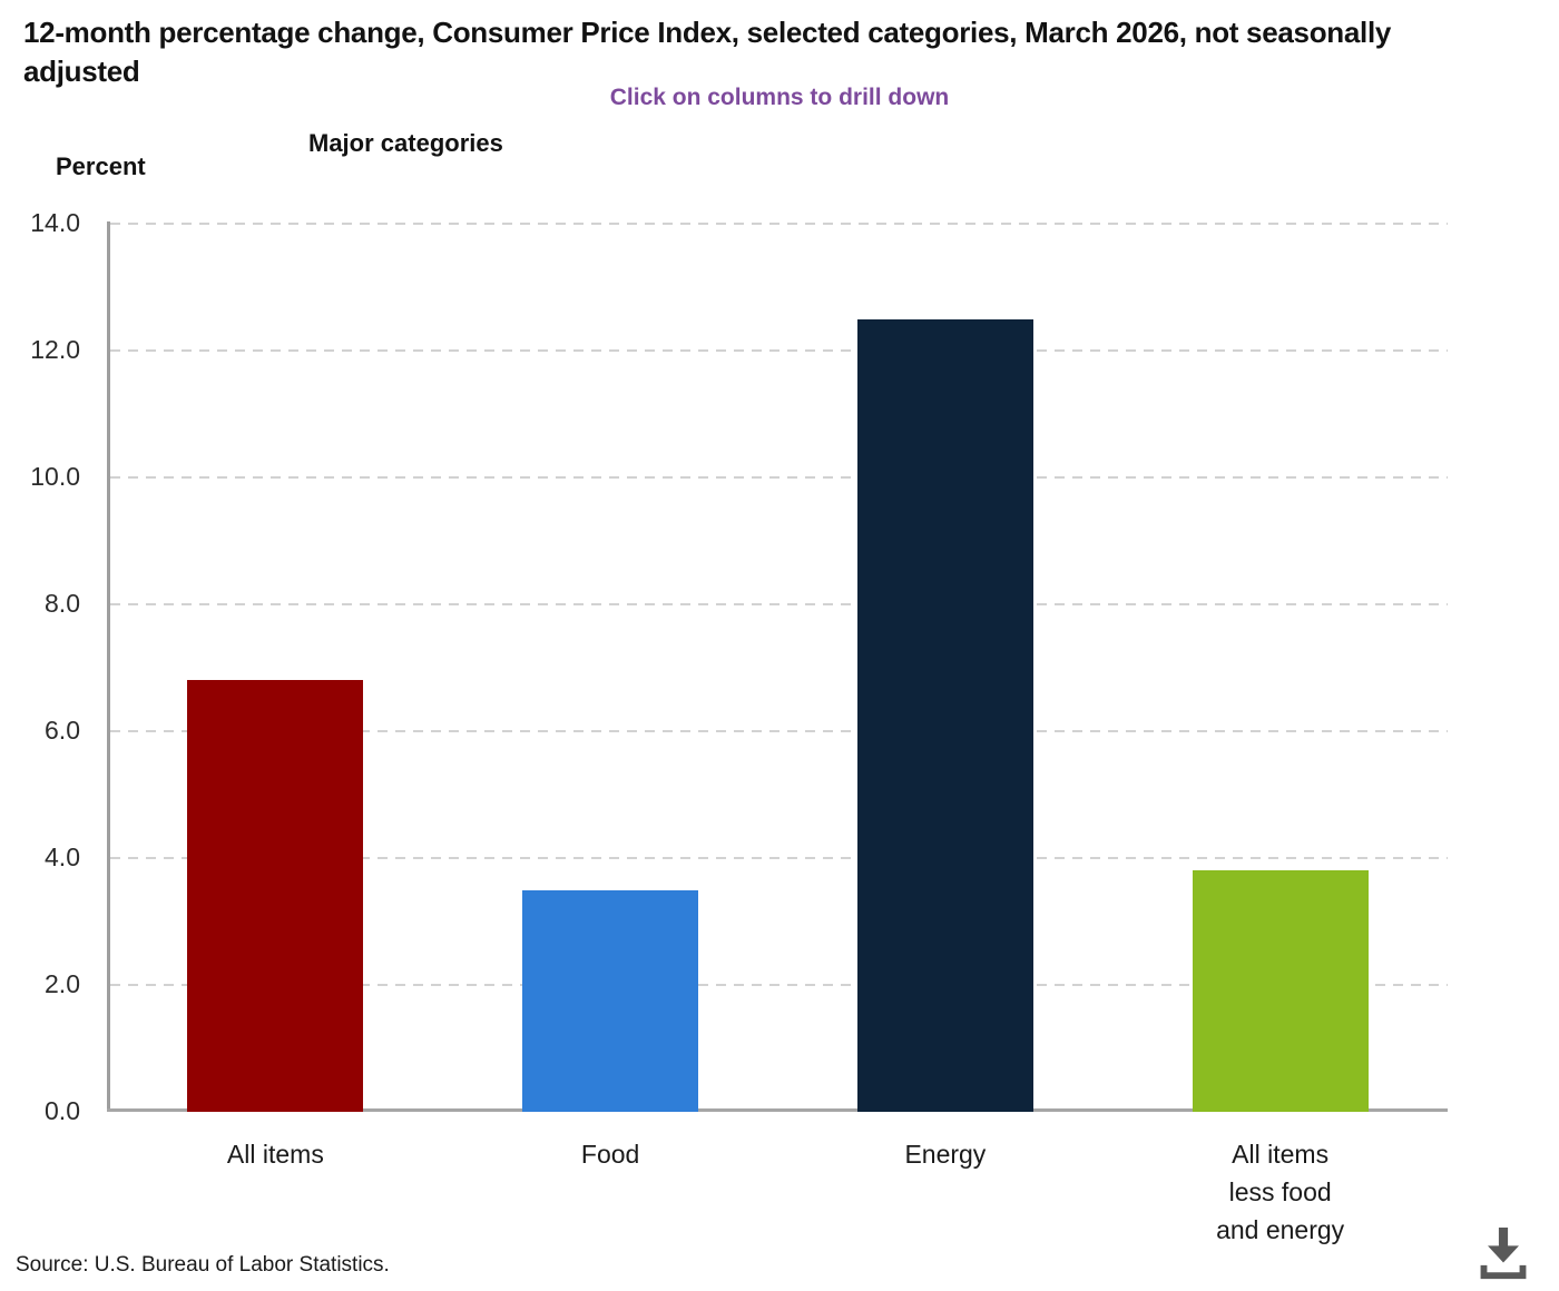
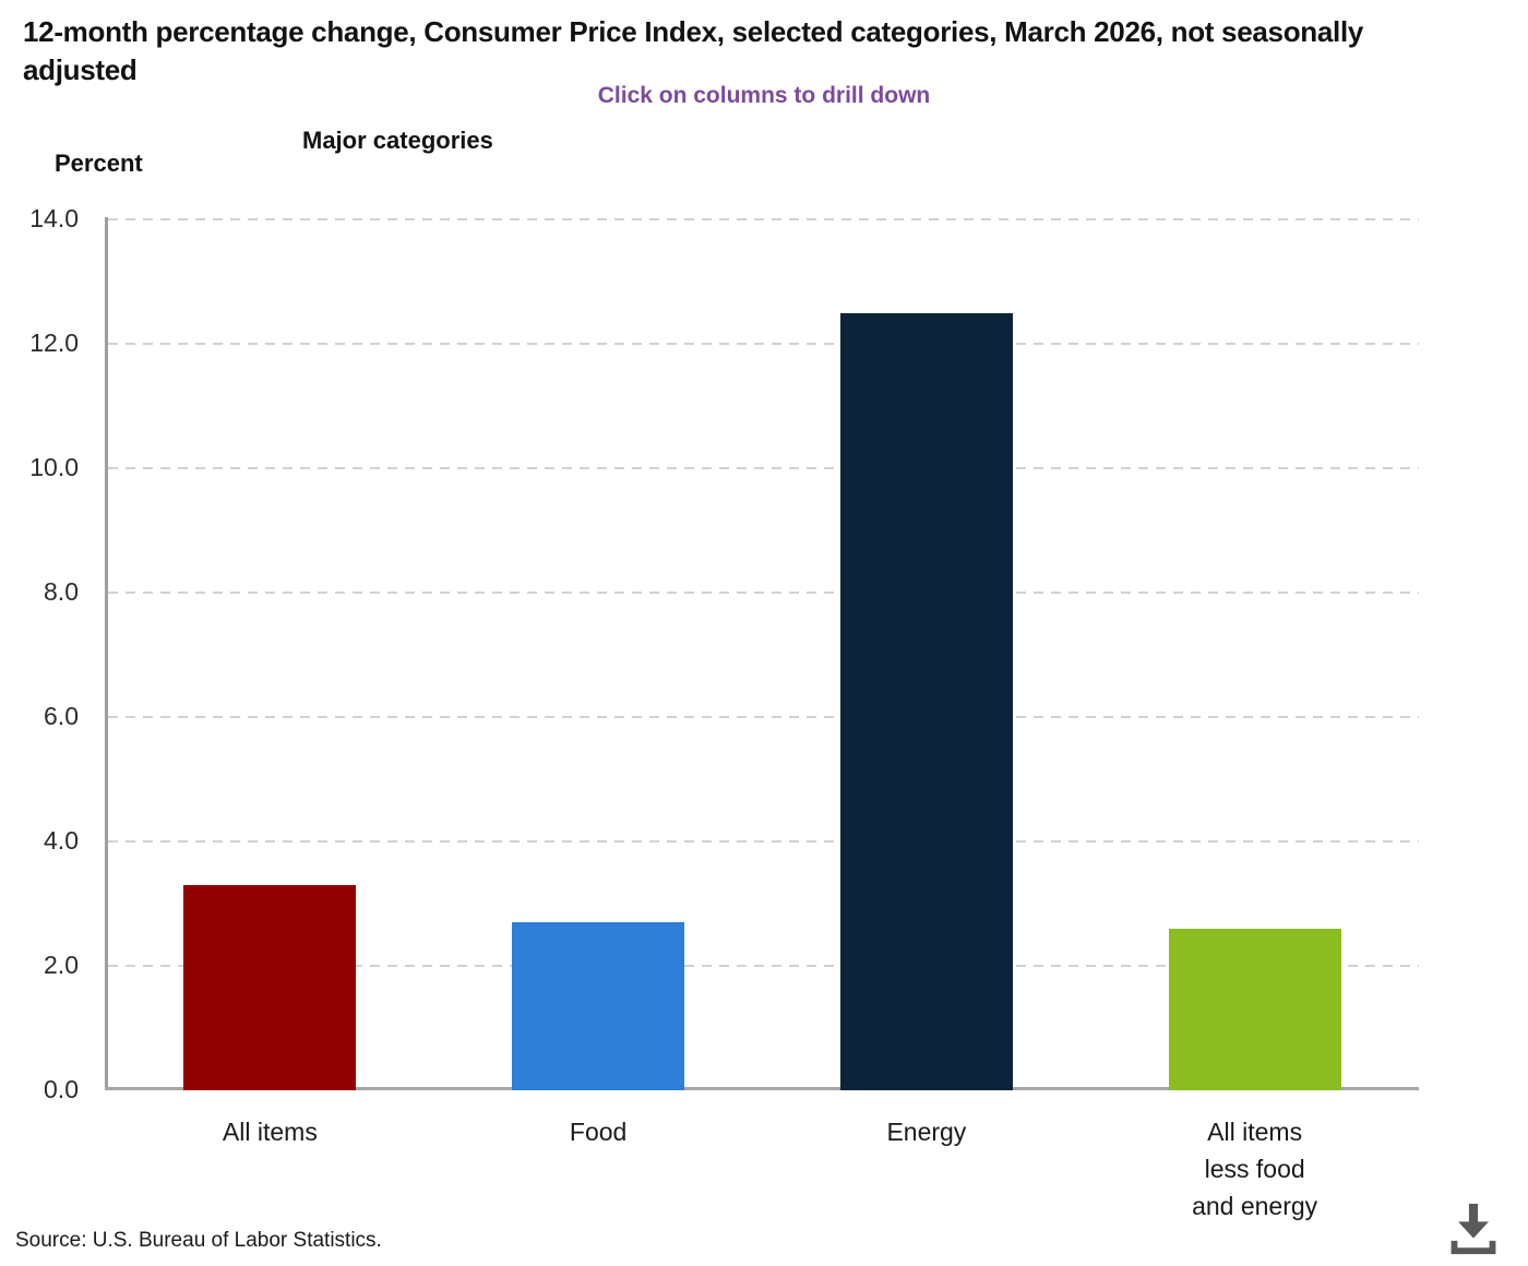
All items: 6.8 -> 3.3
Food: 3.5 -> 2.7
All items less food and energy: 3.8 -> 2.6
